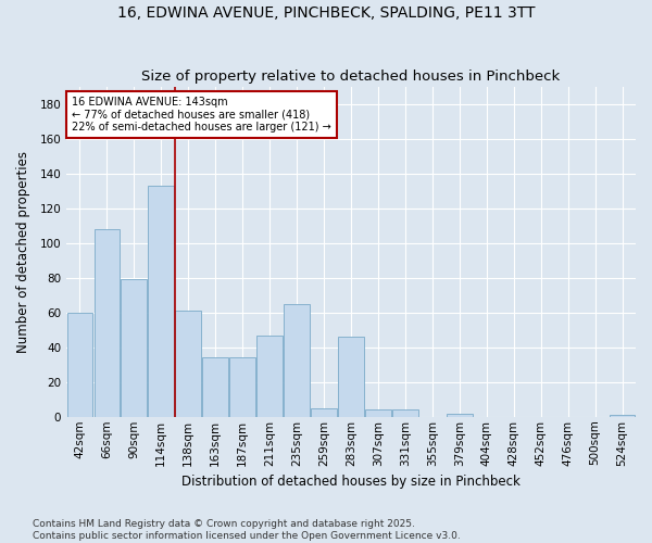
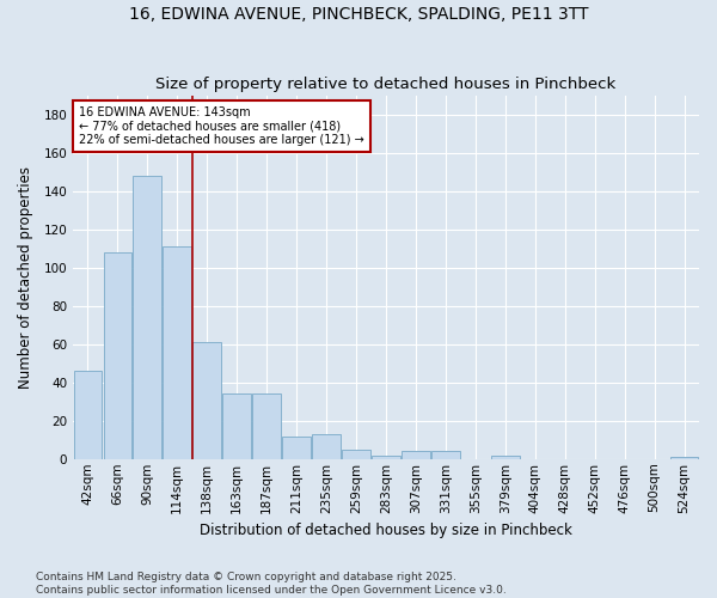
42sqm: 60 -> 46
90sqm: 79 -> 148
114sqm: 133 -> 111
211sqm: 47 -> 12
235sqm: 65 -> 13
283sqm: 46 -> 2
